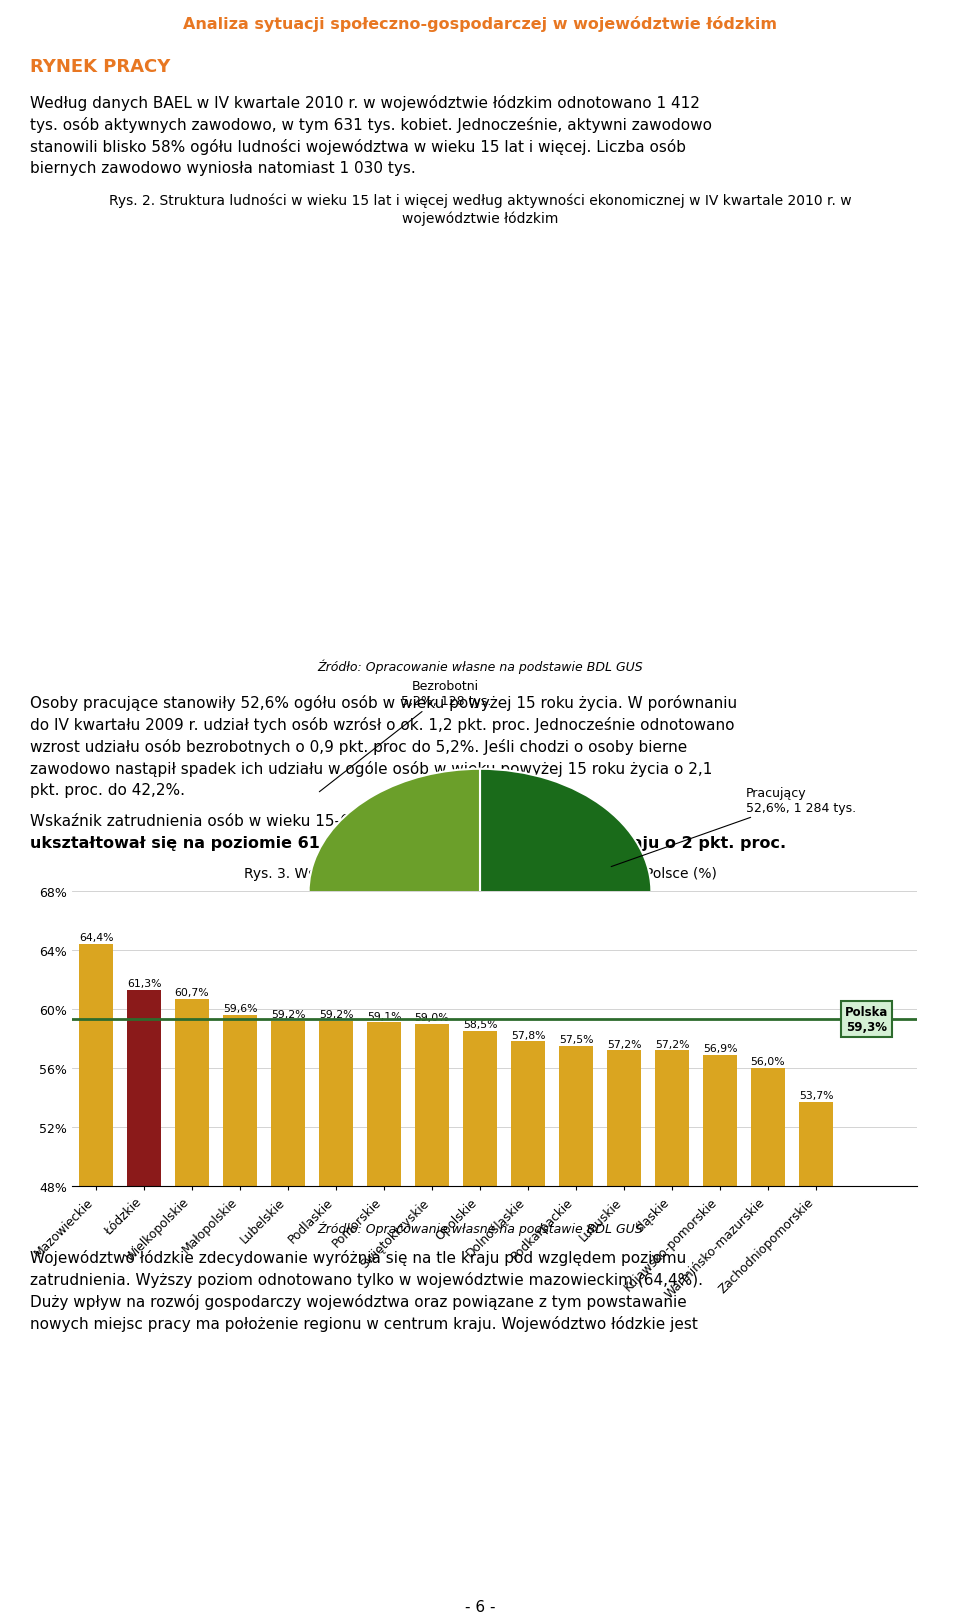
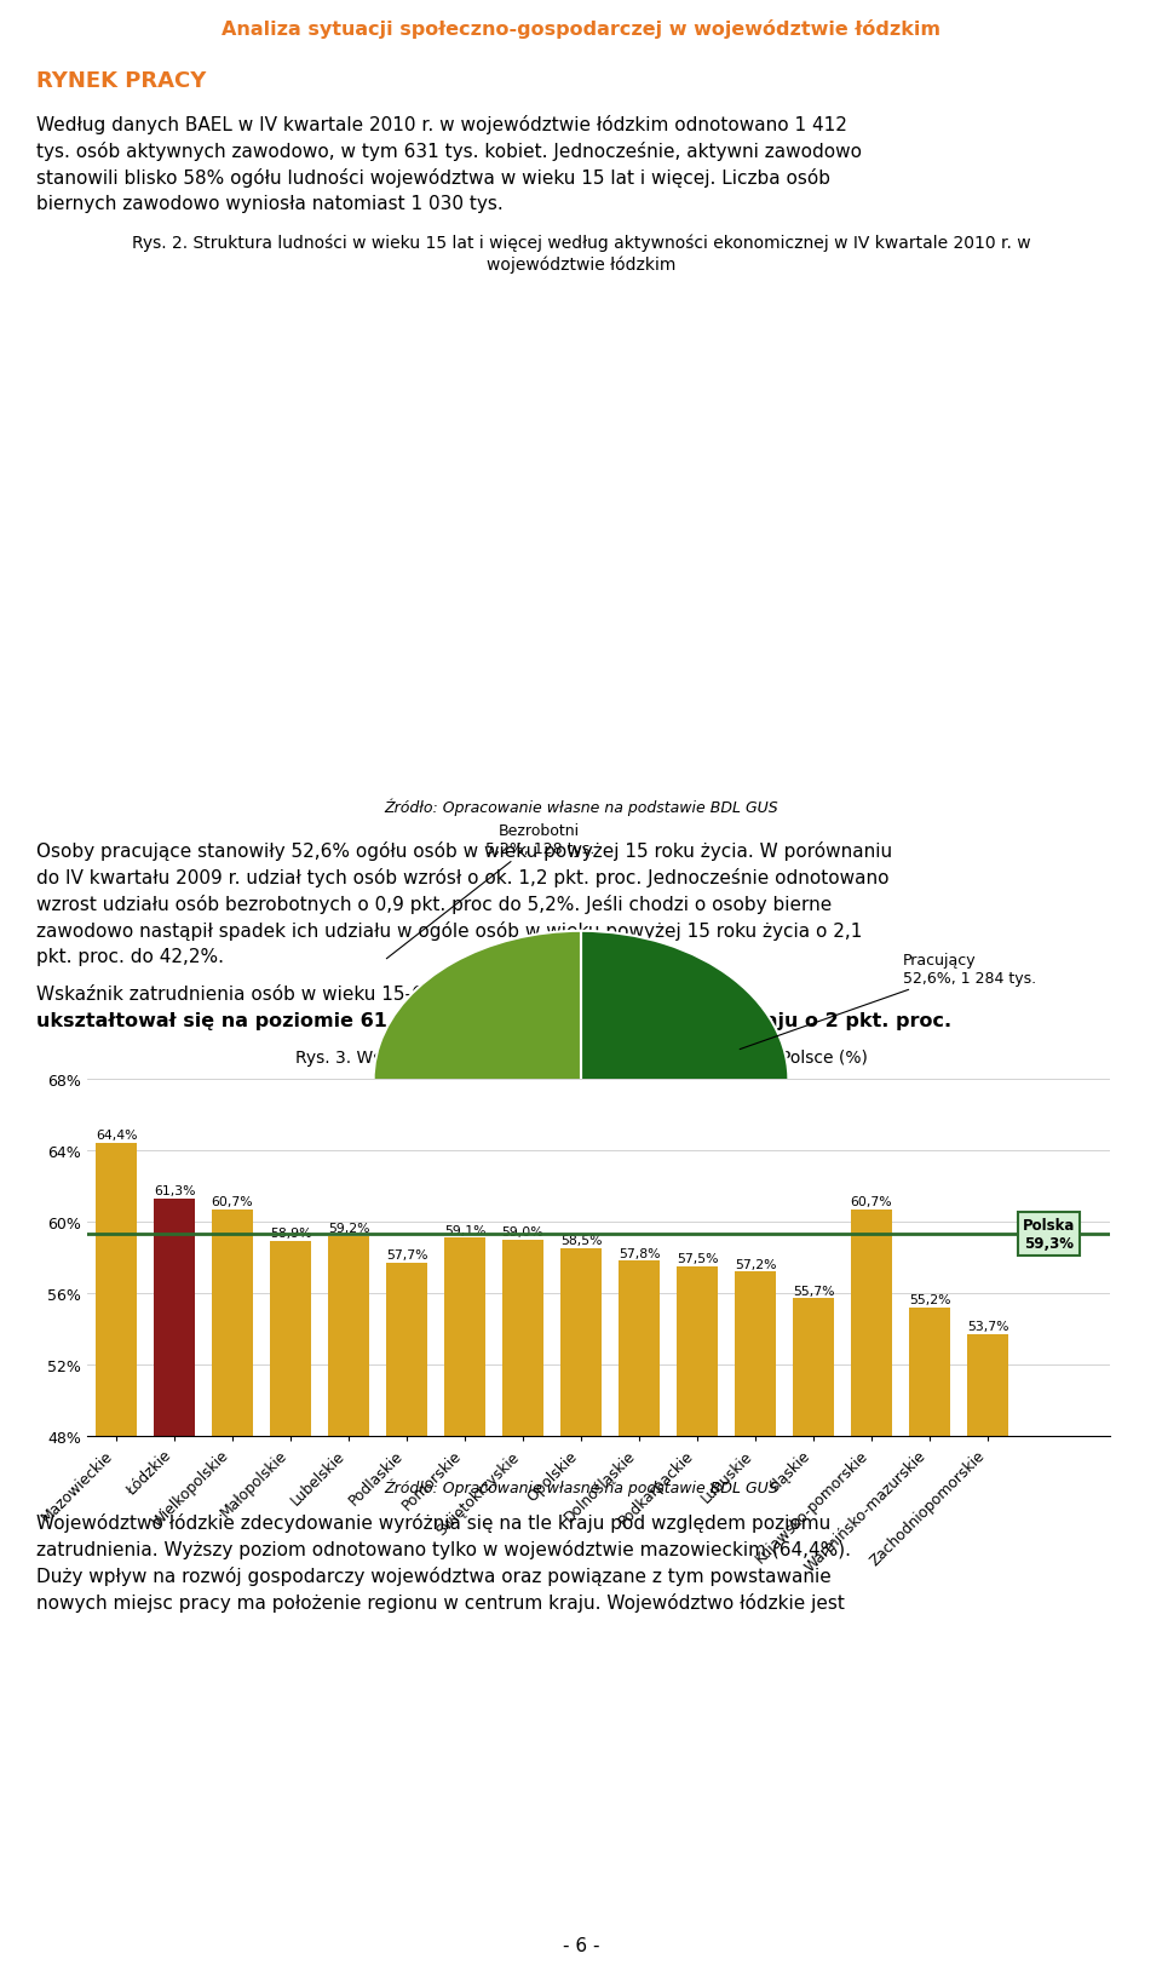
Małopolskie: 59,6% -> 58,9%
Podlaskie: 59,2% -> 57,7%
śląskie: 57,2% -> 55,7%
Kujawsko-pomorskie: 56,9% -> 60,7%
Warmińsko-mazurskie: 56,0% -> 55,2%
